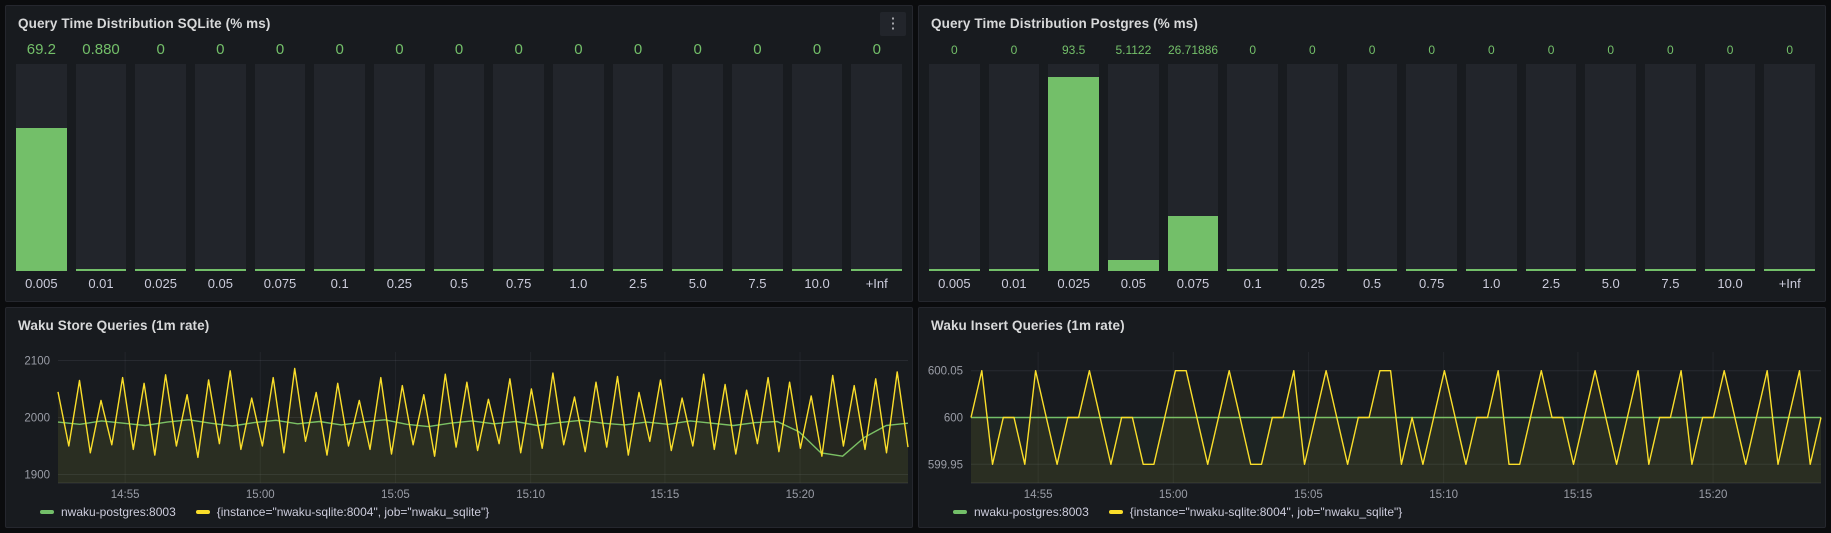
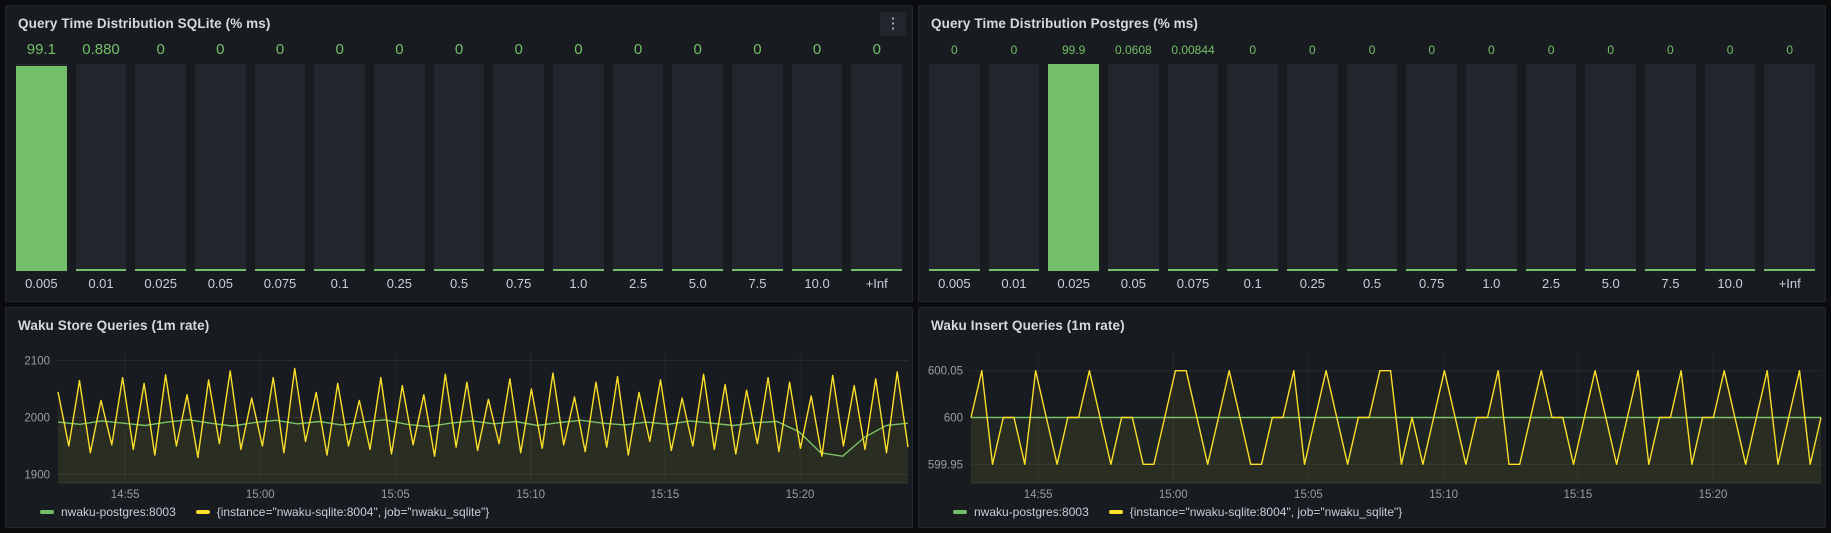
Query Time Distribution SQLite (% ms)/0.005: 69.2 -> 99.1
Query Time Distribution Postgres (% ms)/0.025: 93.5 -> 99.9
Query Time Distribution Postgres (% ms)/0.05: 5.1122 -> 0.0608
Query Time Distribution Postgres (% ms)/0.075: 26.71886 -> 0.00844
